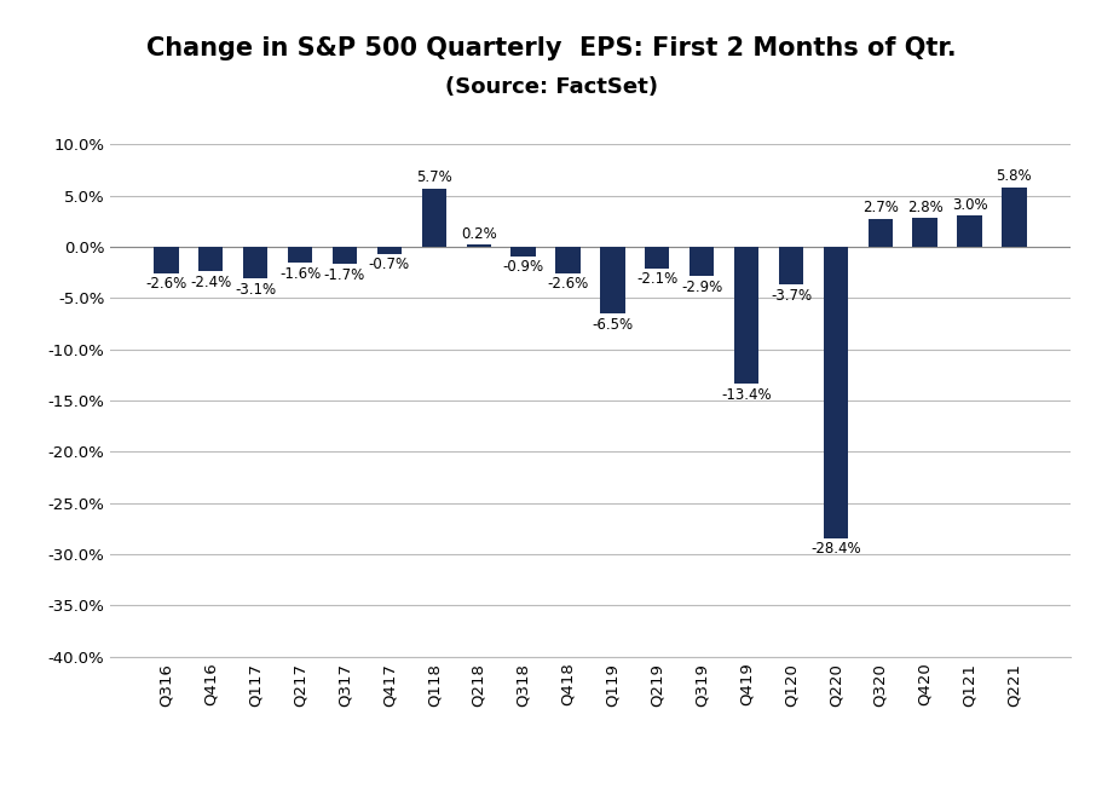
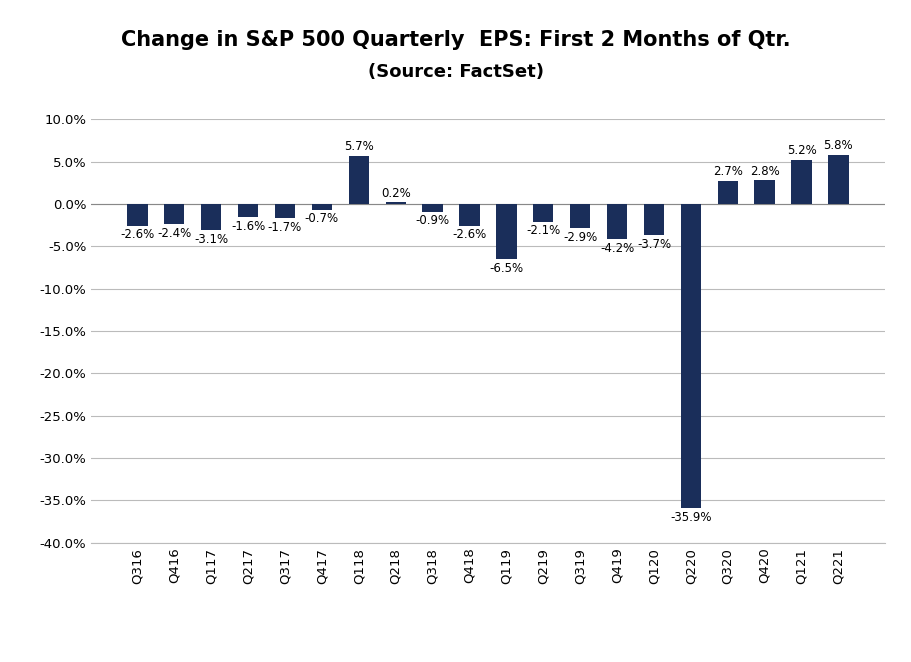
Q419: -13.4% -> -4.2%
Q220: -28.4% -> -35.9%
Q121: 3.0% -> 5.2%
